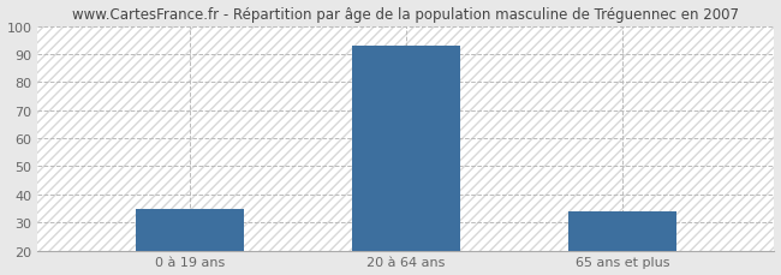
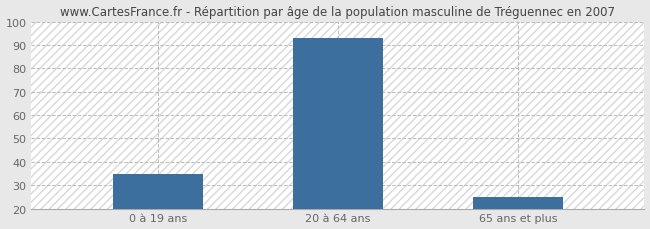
65 ans et plus: 34 -> 25
